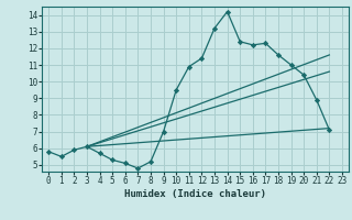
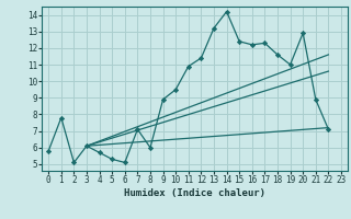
1: 5.5 -> 7.8
2: 5.9 -> 5.1
7: 4.8 -> 7.1
8: 5.2 -> 6.0
9: 7.0 -> 8.9
20: 10.4 -> 12.9
